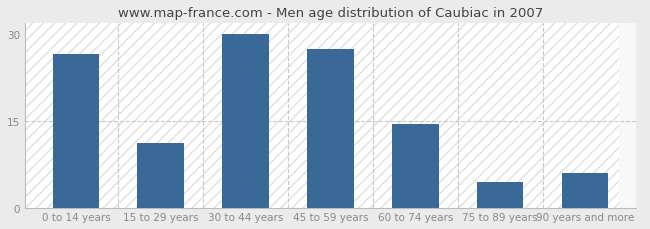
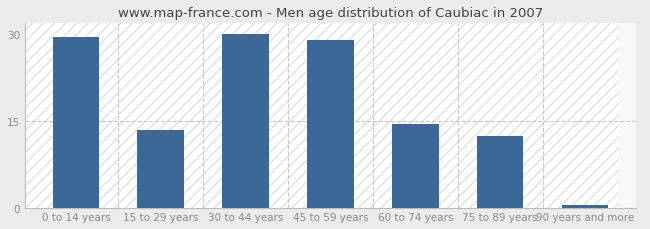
0 to 14 years: 26.6 -> 29.5
15 to 29 years: 11.2 -> 13.5
45 to 59 years: 27.4 -> 29.0
75 to 89 years: 4.4 -> 12.5
90 years and more: 6.0 -> 0.5
